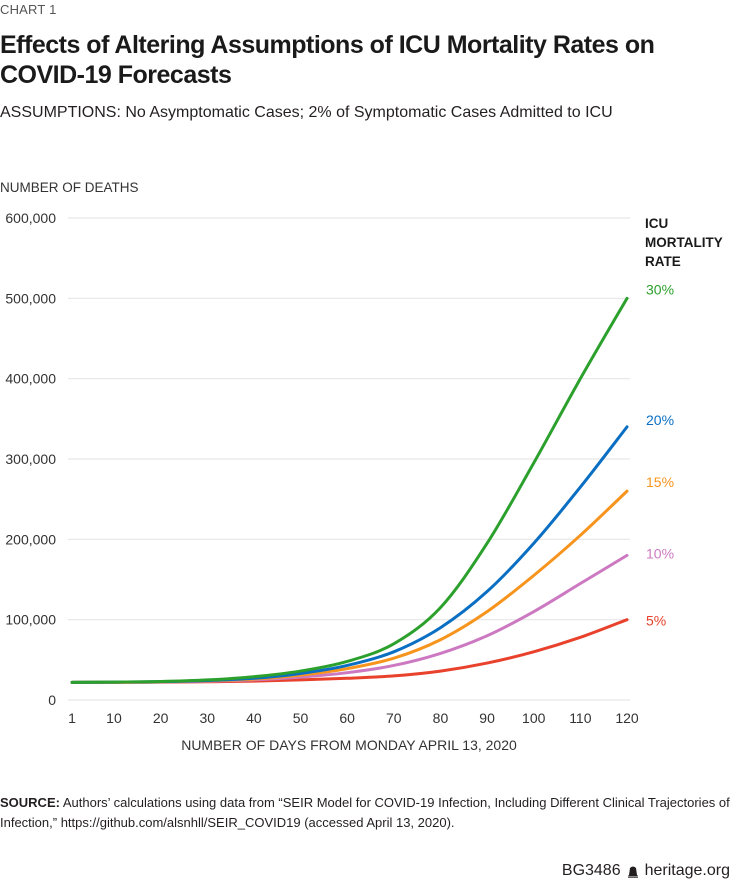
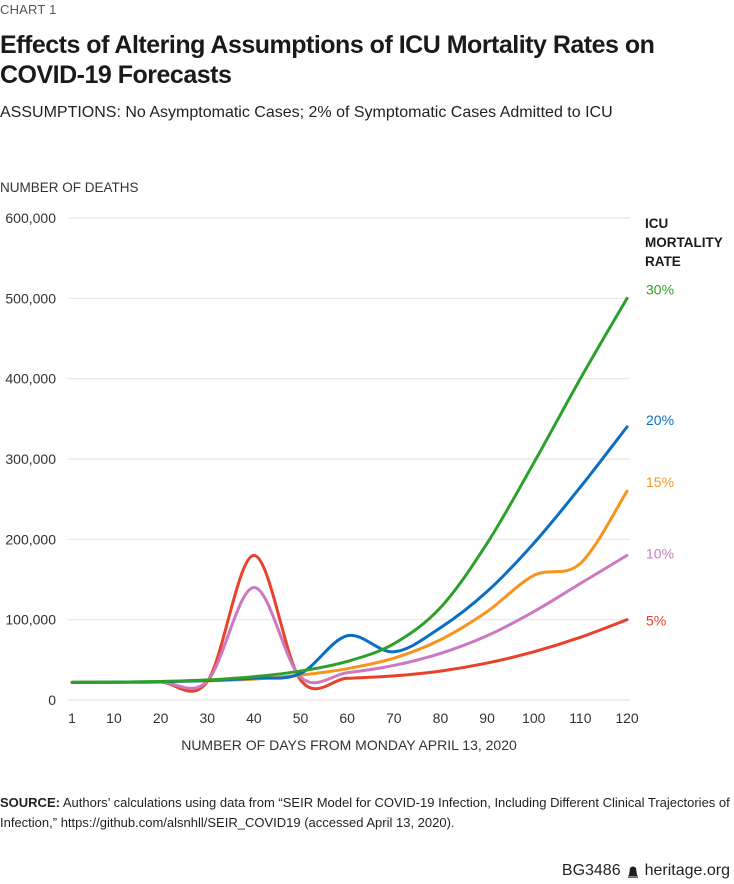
10%/40: 20000 -> 140000
5%/40: 20000 -> 180000
20%/60: 40000 -> 80000
15%/110: 200000 -> 170000
